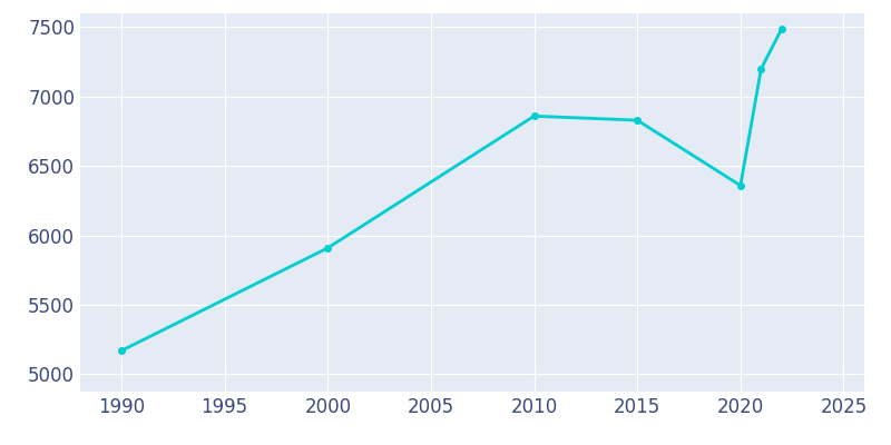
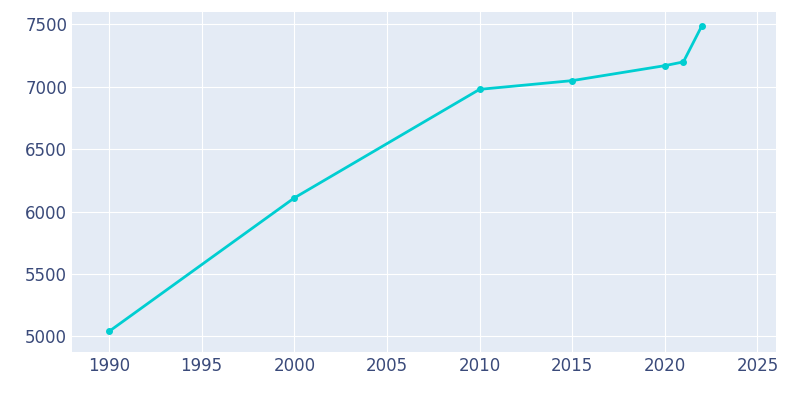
1990: 5170 -> 5040
2000: 5910 -> 6110
2010: 6860 -> 6980
2015: 6830 -> 7050
2020: 6360 -> 7170
